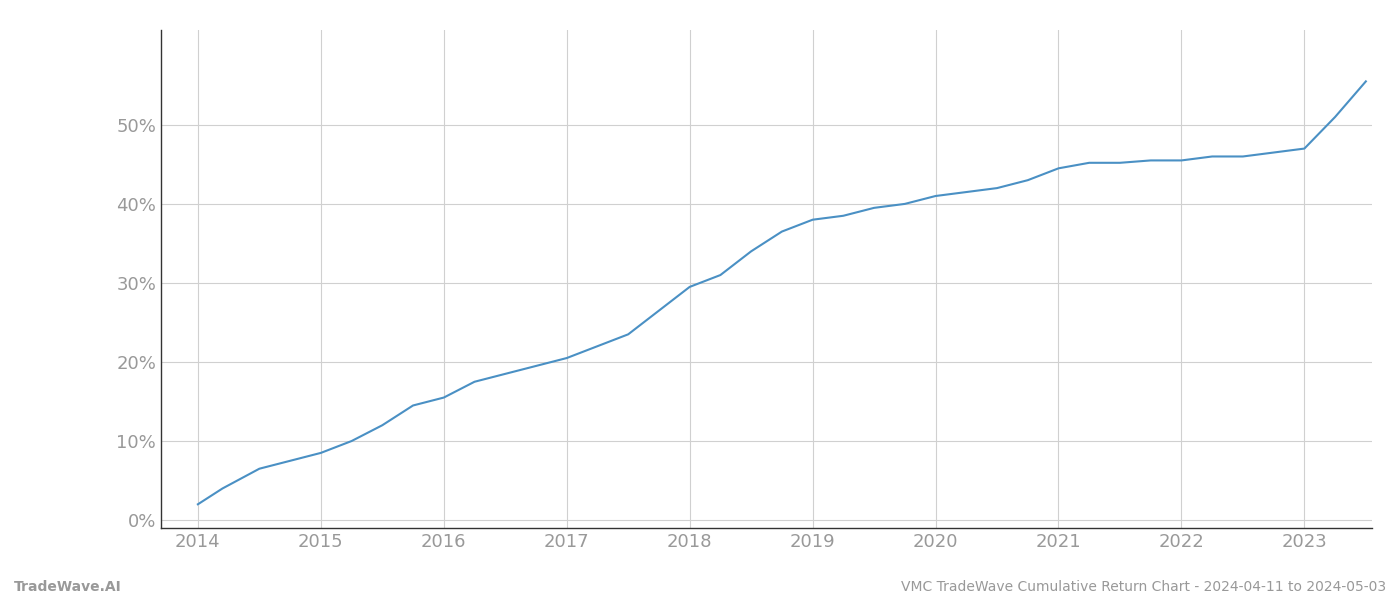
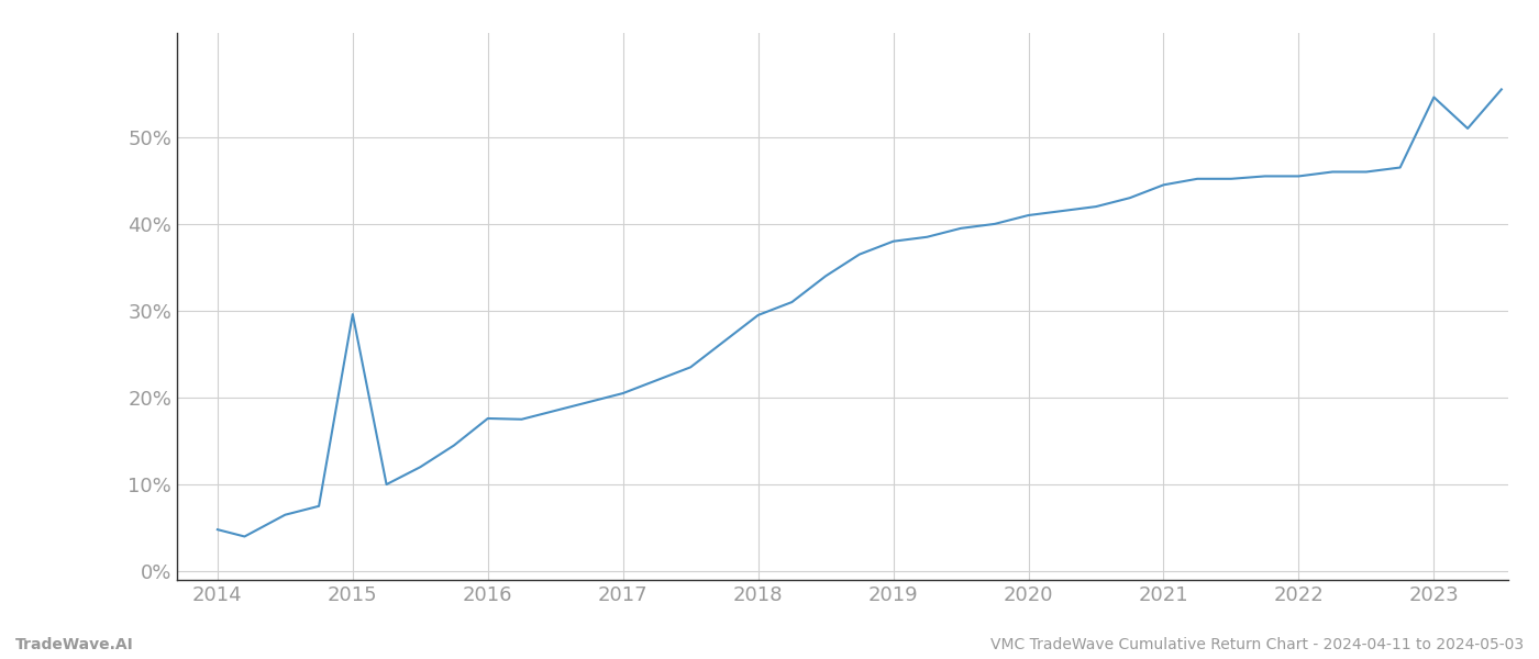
2014: 2.0% -> 4.8%
2015: 8.5% -> 29.6%
2016: 15.5% -> 17.6%
2023: 47.0% -> 54.6%
